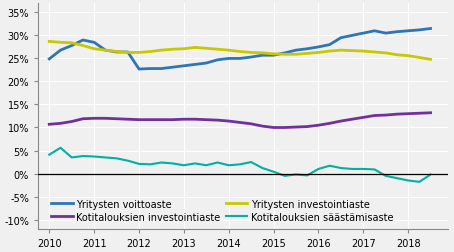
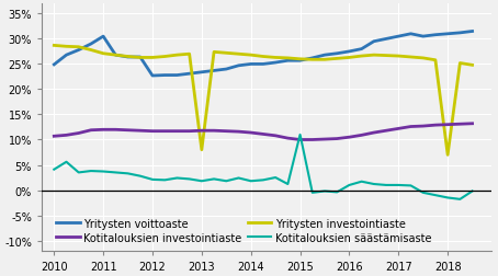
Yritysten voittoaste/2011: 28.5% -> 30.5%
Yritysten investointiaste/2013: 27.1% -> 8.0%
Kotitalouksien säästämisaste/2015: 0.4% -> 11.0%
Yritysten investointiaste/2018: 25.6% -> 7.0%
